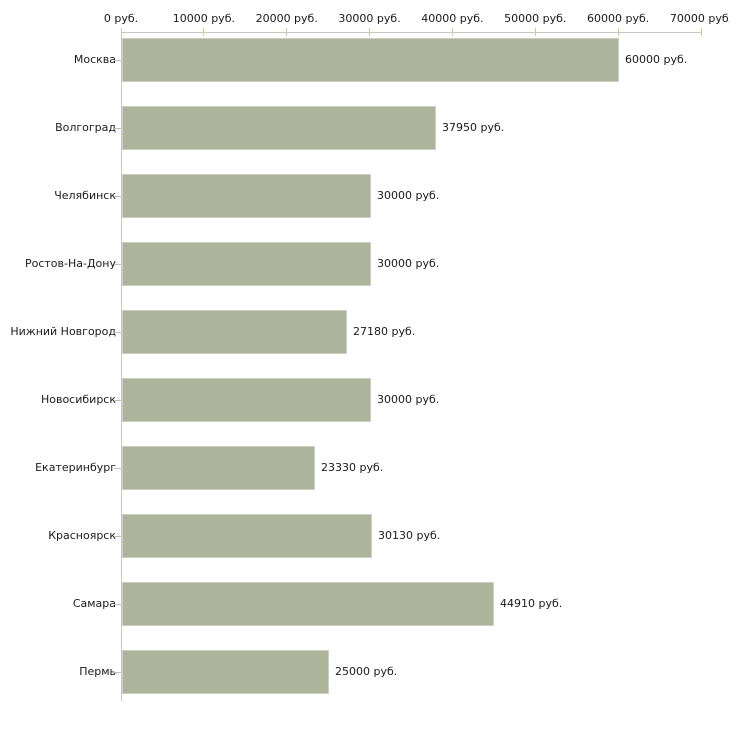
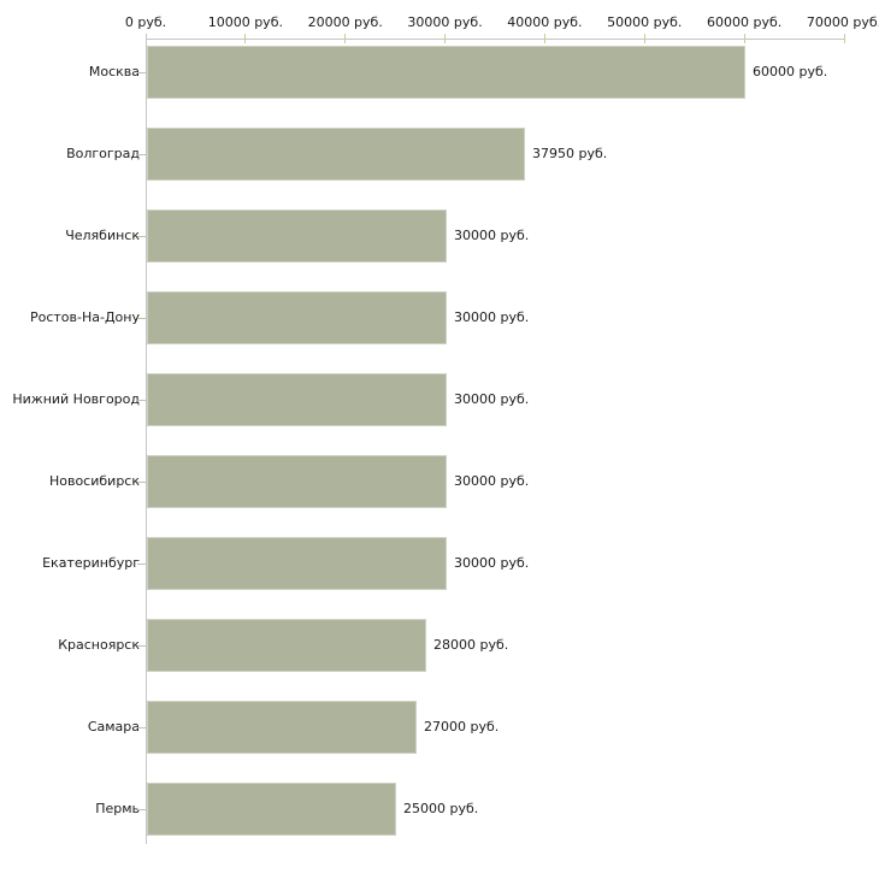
Нижний Новгород: 27180 -> 30000
Екатеринбург: 23330 -> 30000
Красноярск: 30130 -> 28000
Самара: 44910 -> 27000
